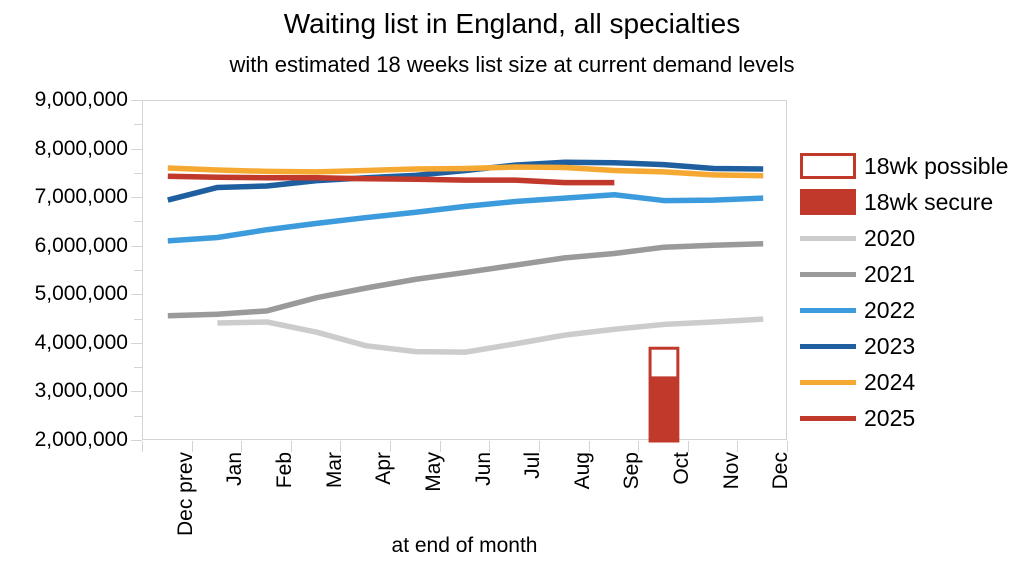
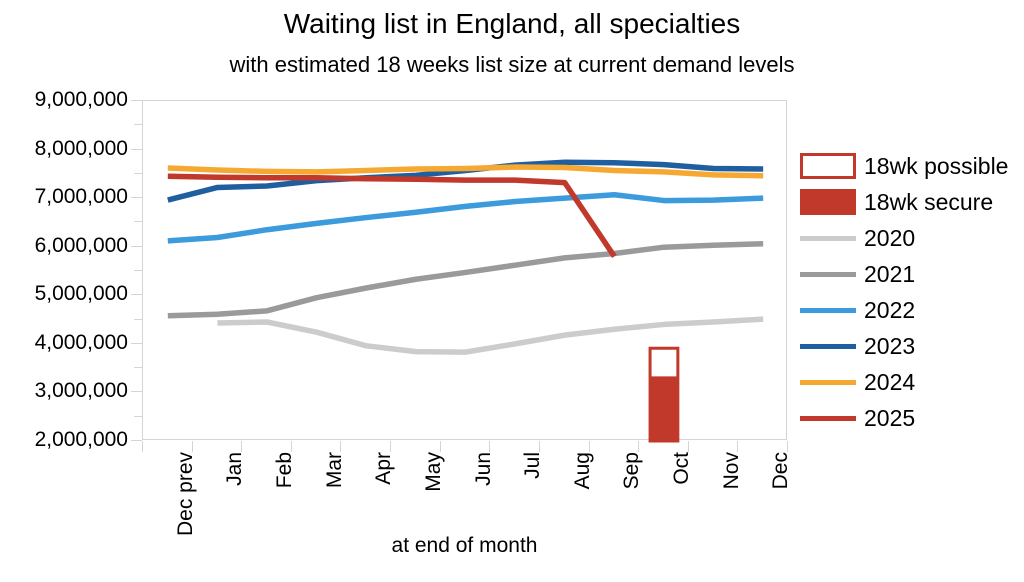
2025/Sep: 7300000 -> 5800000
